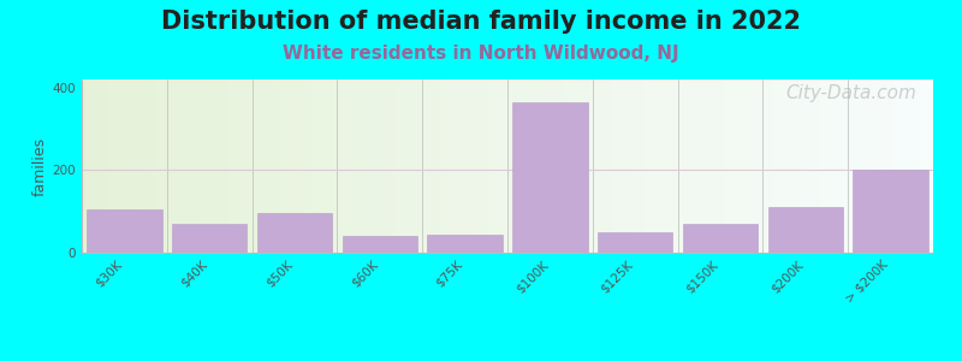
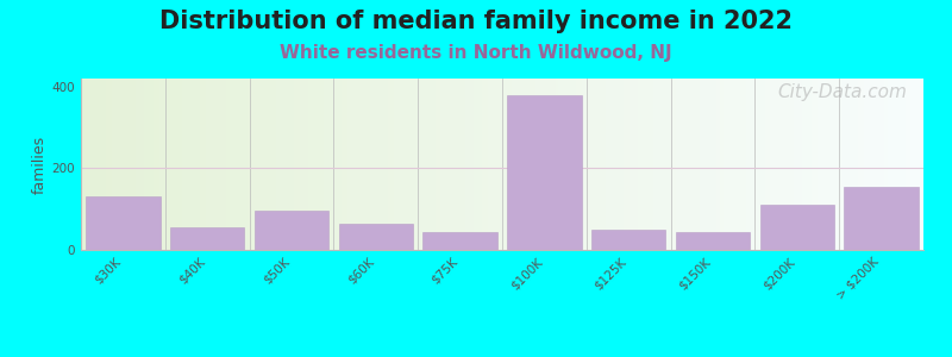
$30K: 105 -> 130
$40K: 70 -> 55
$60K: 40 -> 65
$100K: 365 -> 380
$150K: 70 -> 45
> $200K: 200 -> 155
